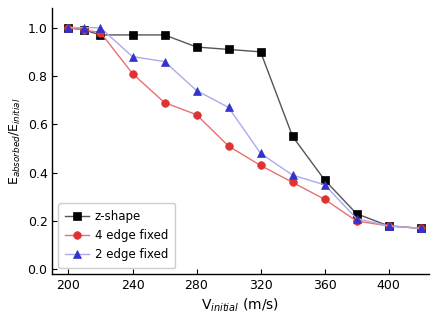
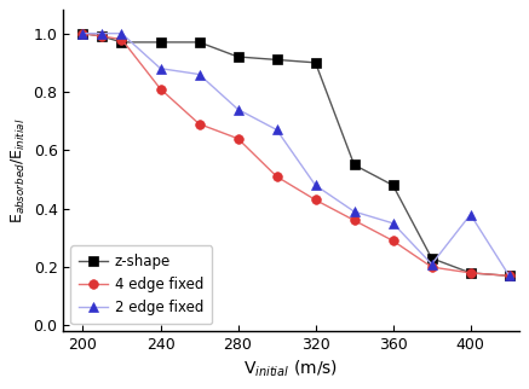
z-shape/360: 0.37 -> 0.48
2 edge fixed/400: 0.18 -> 0.38
